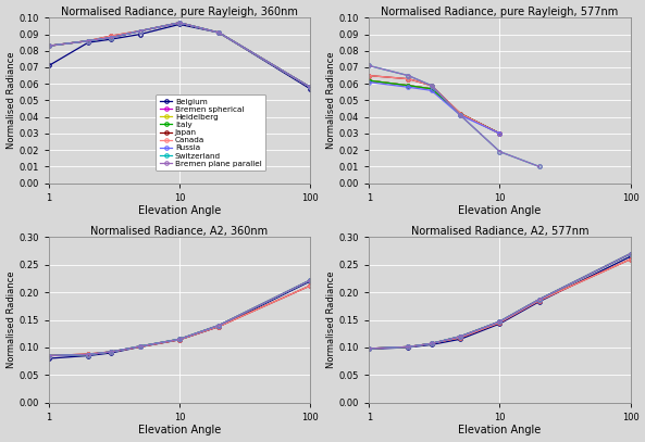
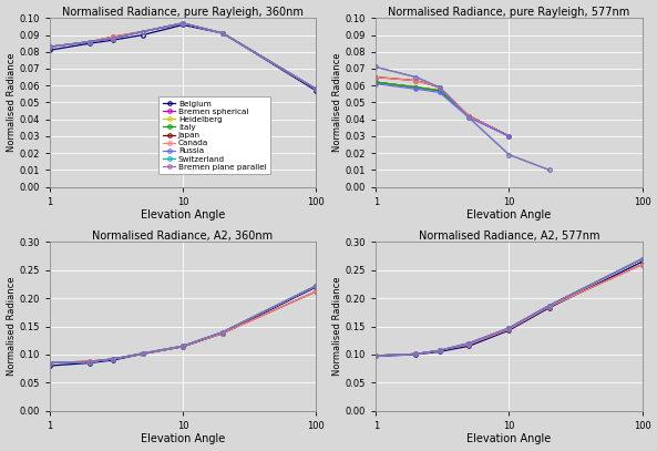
Normalised Radiance, pure Rayleigh, 360nm/Belgium/1: 0.071 -> 0.081
